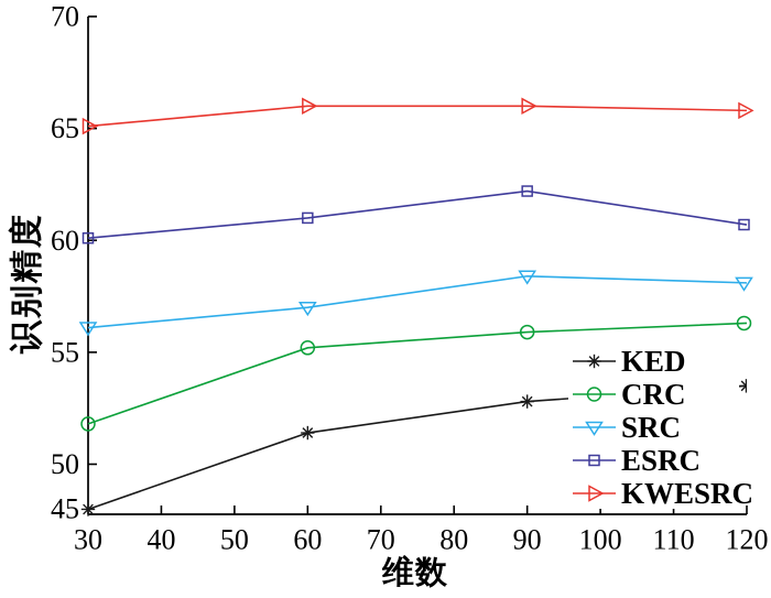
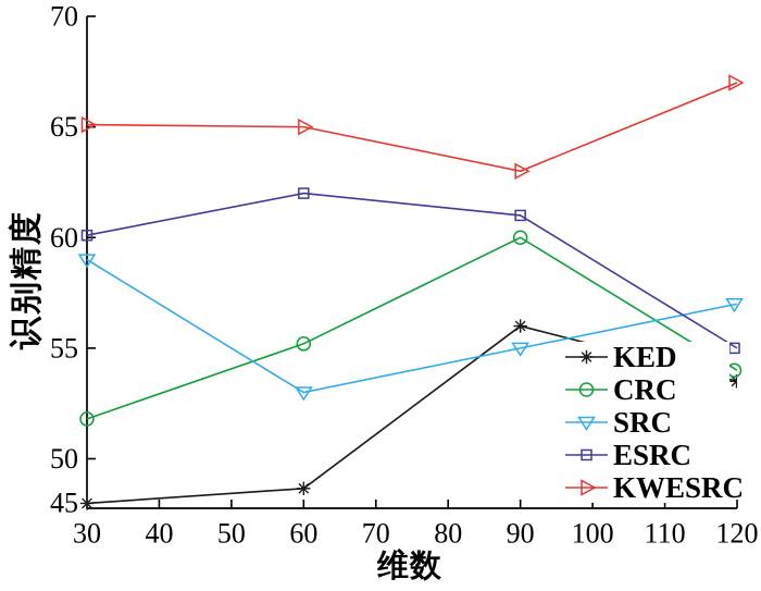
SRC/30: 56 -> 59
KED/60: 51 -> 47
SRC/60: 57 -> 53
ESRC/60: 61 -> 62
KWESRC/60: 66 -> 65
KED/90: 53 -> 56
CRC/90: 56 -> 60
SRC/90: 58 -> 55
ESRC/90: 62 -> 61
KWESRC/90: 66 -> 63
CRC/120: 56 -> 54
SRC/120: 58 -> 57
ESRC/120: 61 -> 55
KWESRC/120: 66 -> 67
